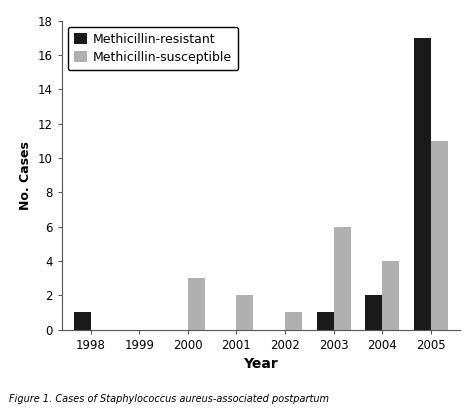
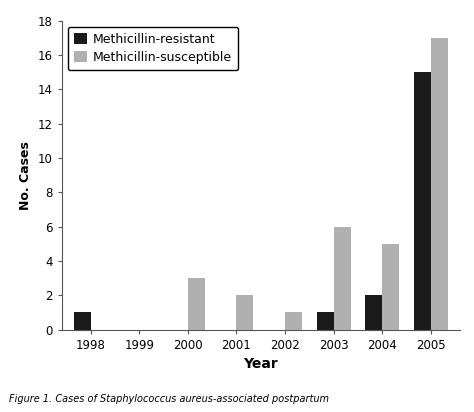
Methicillin-susceptible/2004: 4 -> 5
Methicillin-resistant/2005: 17 -> 15
Methicillin-susceptible/2005: 11 -> 17
